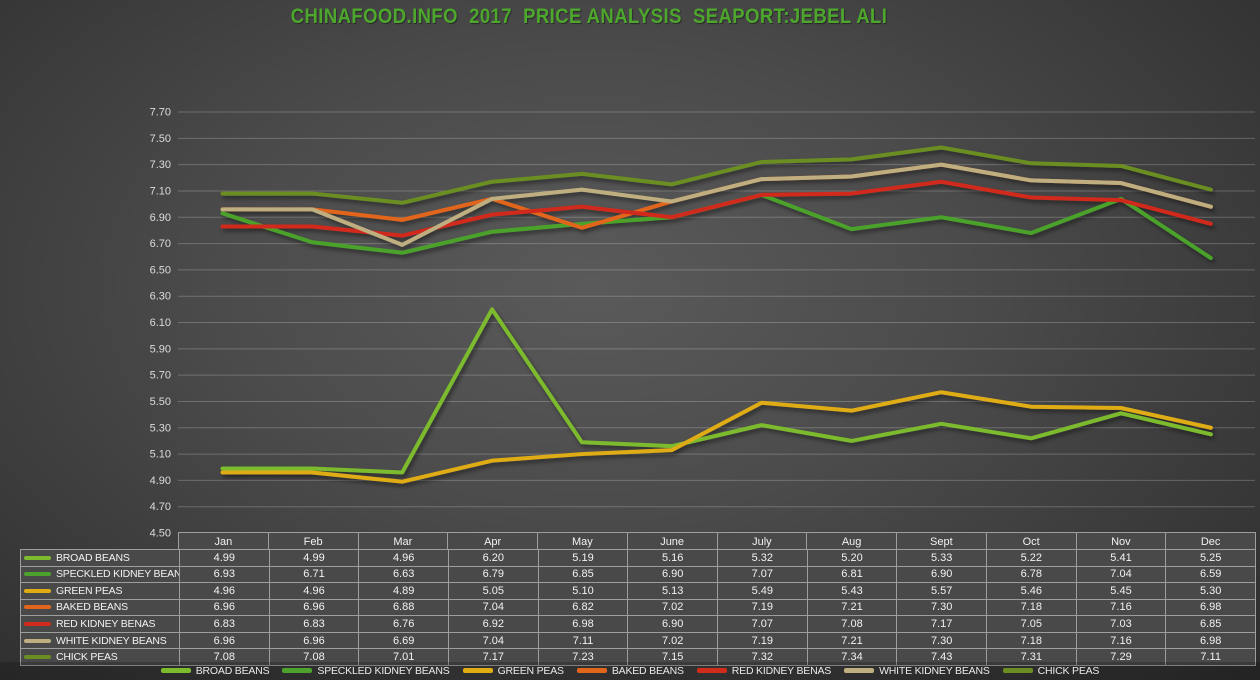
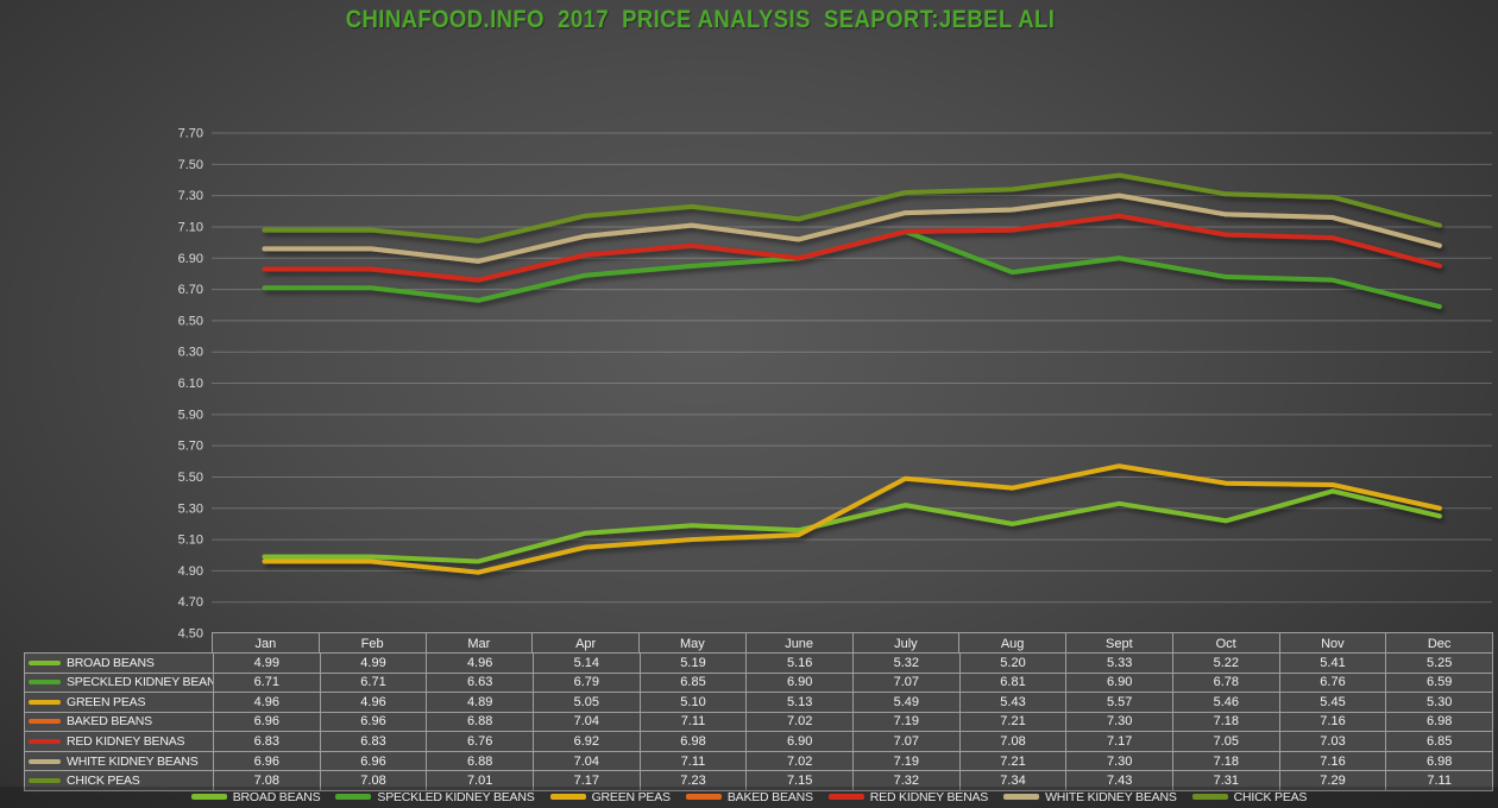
SPECKLED KIDNEY BEANS/Jan: 6.93 -> 6.71
WHITE KIDNEY BEANS/Mar: 6.69 -> 6.88
BROAD BEANS/Apr: 6.20 -> 5.14
BAKED BEANS/May: 6.82 -> 7.11
SPECKLED KIDNEY BEANS/Nov: 7.04 -> 6.76
